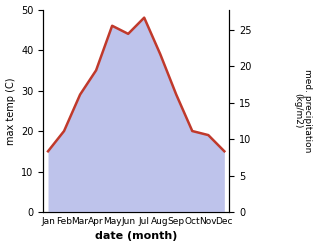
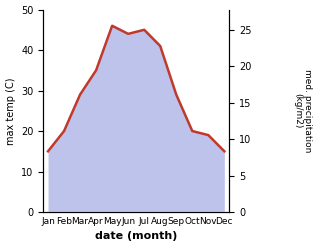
Jul: 48 -> 45
Aug: 39 -> 41
